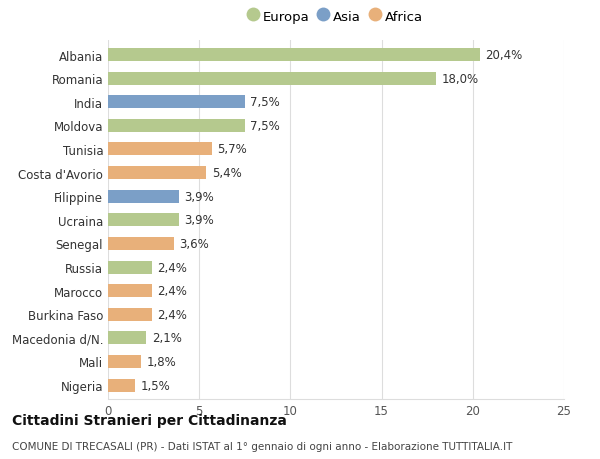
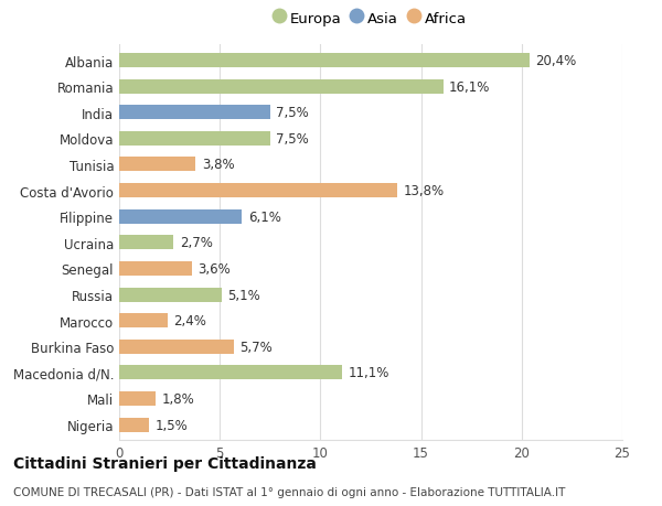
Romania: 18,0% -> 16,1%
Tunisia: 5,7% -> 3,8%
Costa d'Avorio: 5,4% -> 13,8%
Filippine: 3,9% -> 6,1%
Ucraina: 3,9% -> 2,7%
Russia: 2,4% -> 5,1%
Burkina Faso: 2,4% -> 5,7%
Macedonia d/N.: 2,1% -> 11,1%
